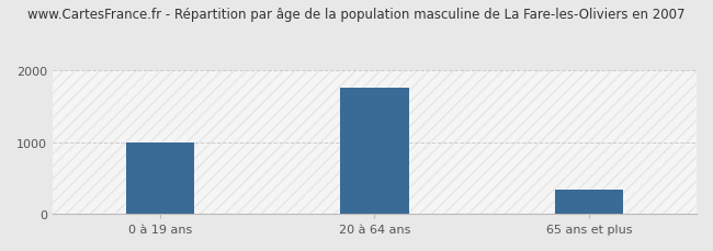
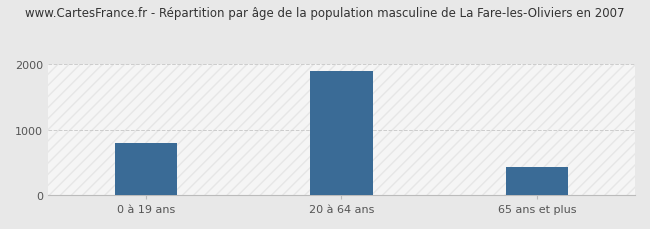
0 à 19 ans: 1000 -> 800
20 à 64 ans: 1760 -> 1900
65 ans et plus: 340 -> 430
